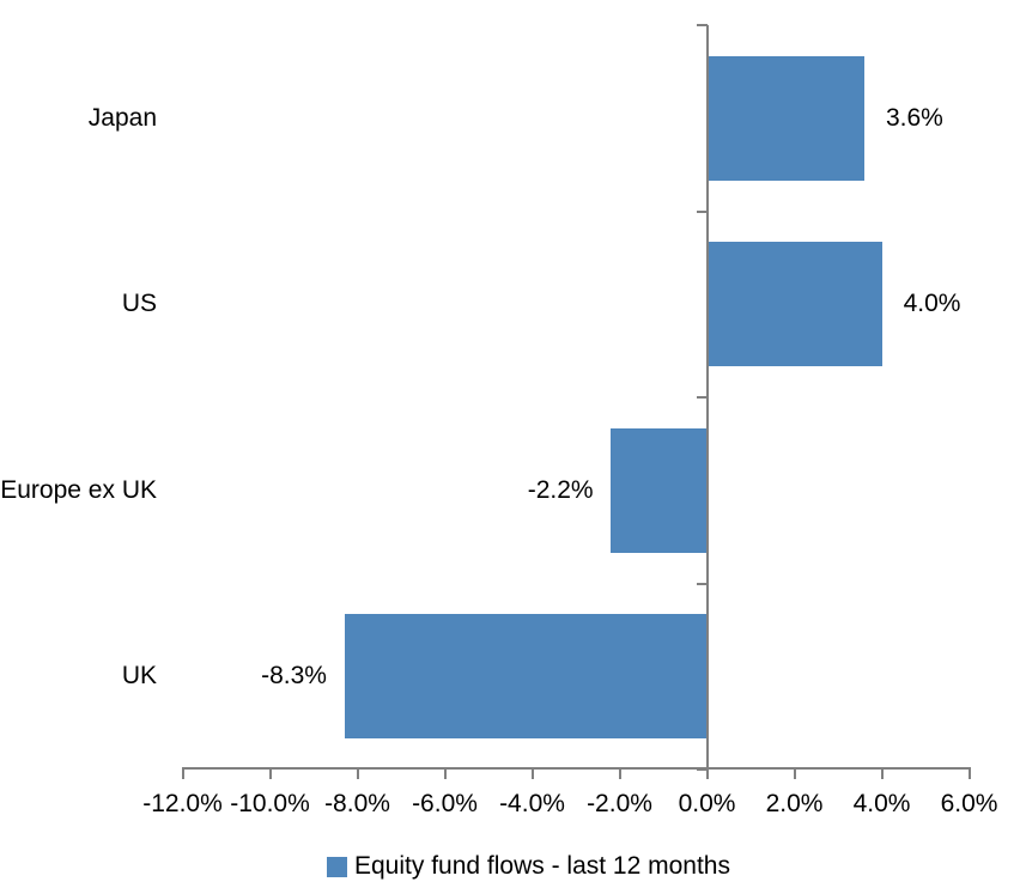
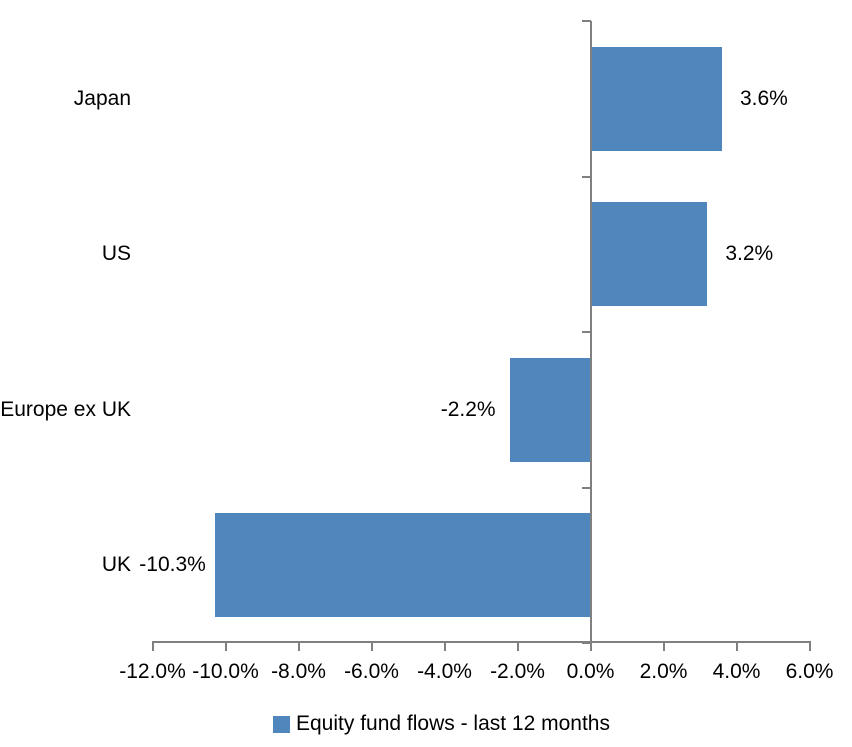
US: 4.0% -> 3.2%
UK: -8.3% -> -10.3%
